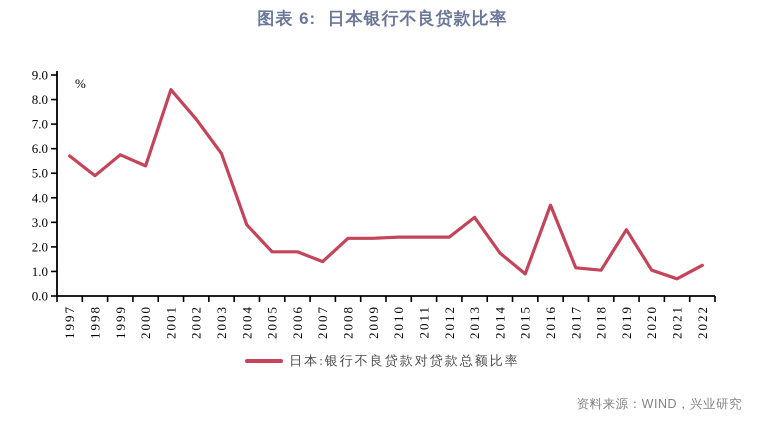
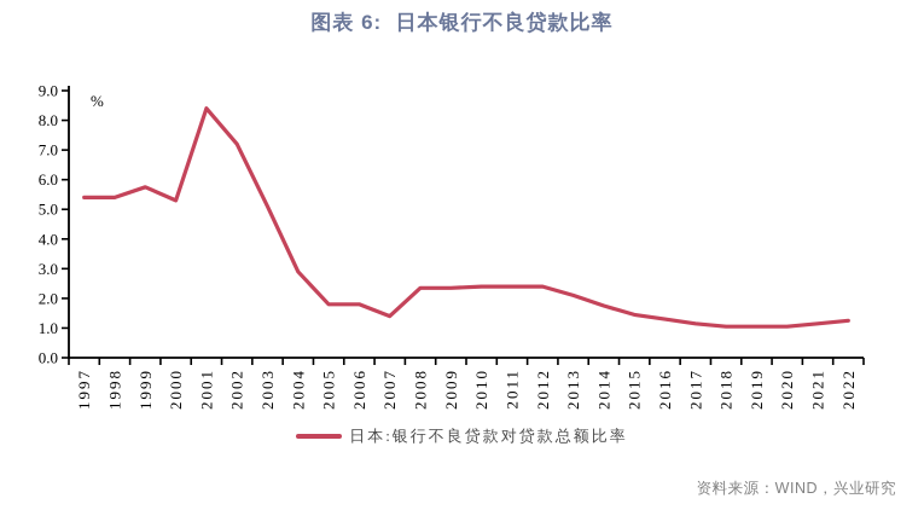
1997: 5.7 -> 5.4
1998: 4.9 -> 5.4
2003: 5.8 -> 5.1
2013: 3.2 -> 2.1
2015: 0.9 -> 1.4
2016: 3.7 -> 1.3
2019: 2.7 -> 1.1
2021: 0.7 -> 1.1
